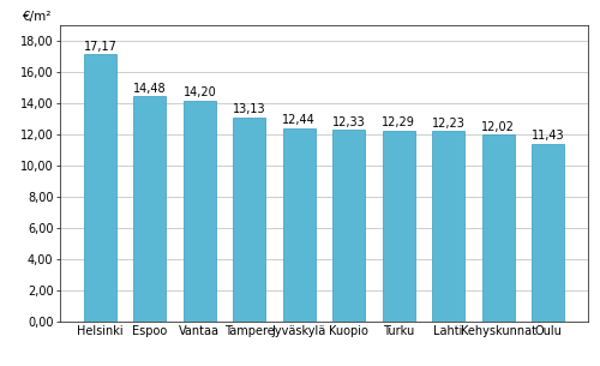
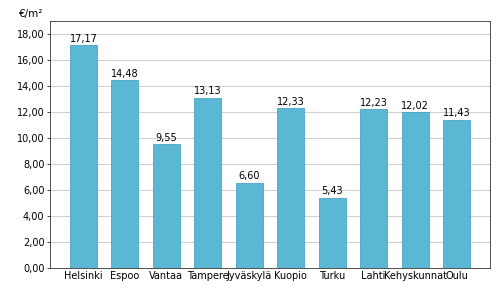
Vantaa: 14,20 -> 9,55
Jyväskylä: 12,44 -> 6,60
Turku: 12,29 -> 5,43
